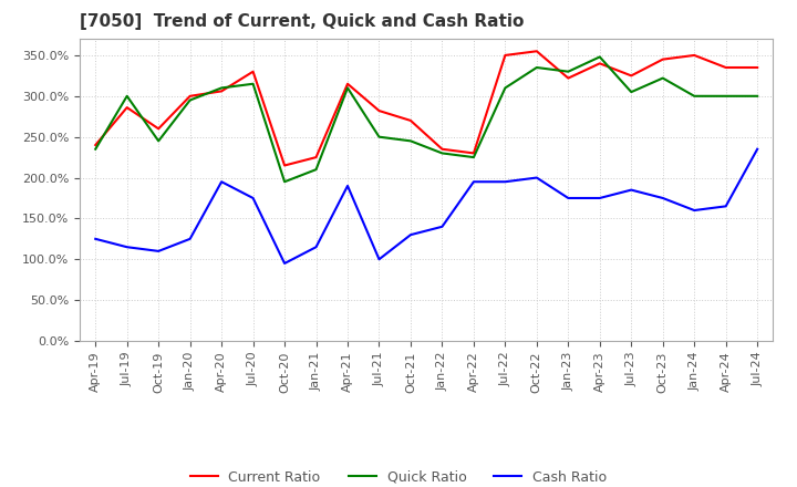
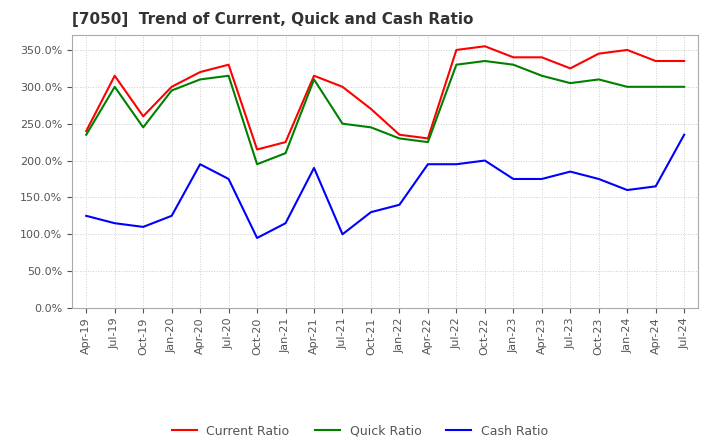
Current Ratio/Jul-19: 286% -> 315%
Current Ratio/Apr-20: 306% -> 320%
Current Ratio/Jul-21: 282% -> 300%
Quick Ratio/Jul-22: 310% -> 330%
Current Ratio/Jan-23: 322% -> 340%
Quick Ratio/Apr-23: 348% -> 315%
Quick Ratio/Oct-23: 322% -> 310%
